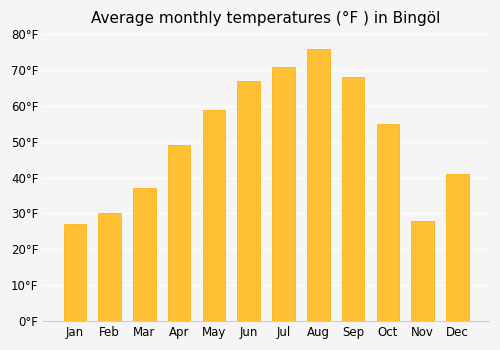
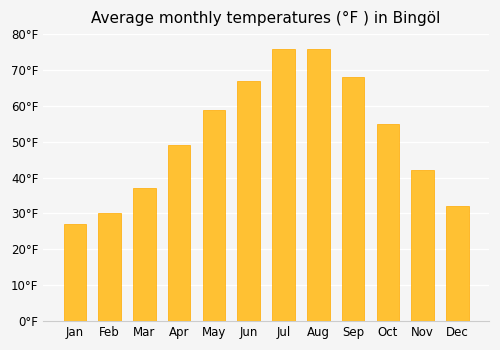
Jul: 71°F -> 76°F
Nov: 28°F -> 42°F
Dec: 41°F -> 32°F
